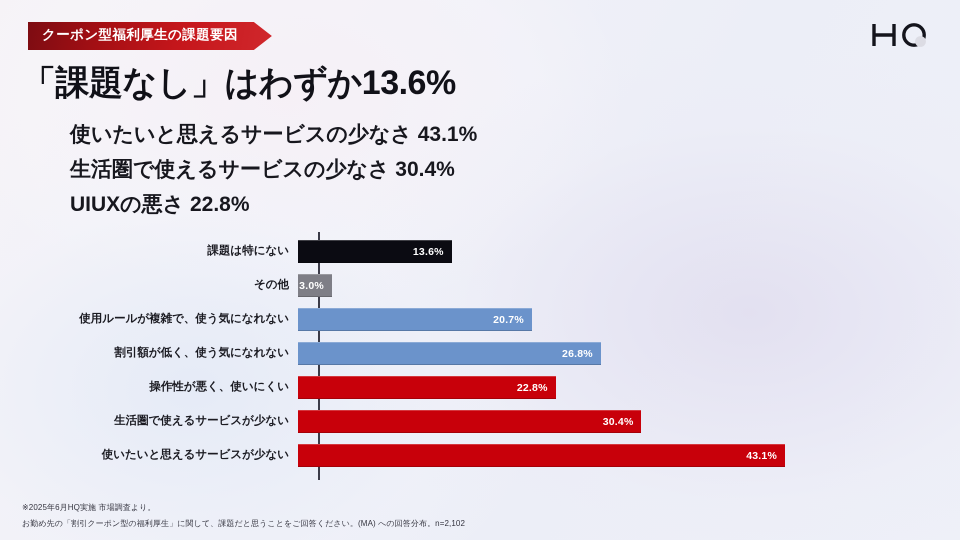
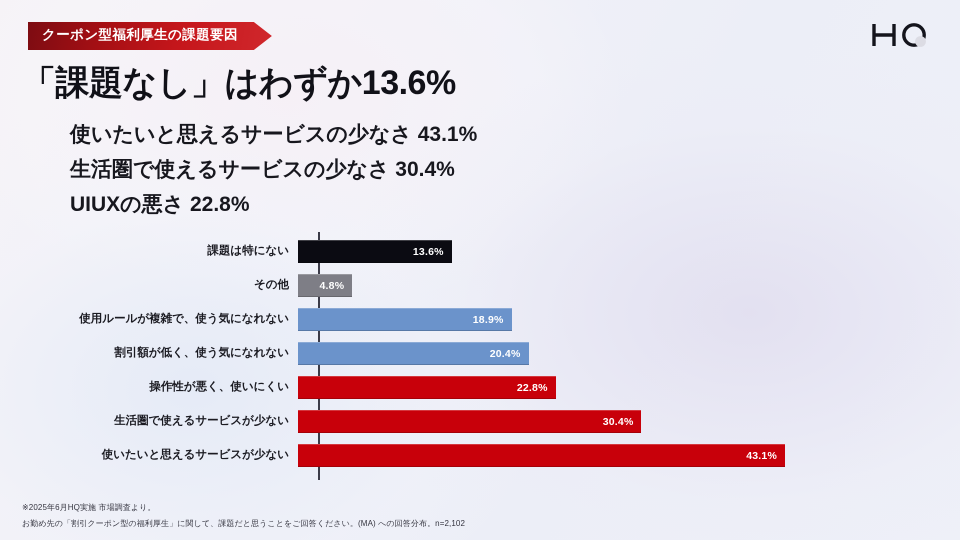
その他: 3.0% -> 4.8%
使用ルールが複雑で、使う気になれない: 20.7% -> 18.9%
割引額が低く、使う気になれない: 26.8% -> 20.4%
